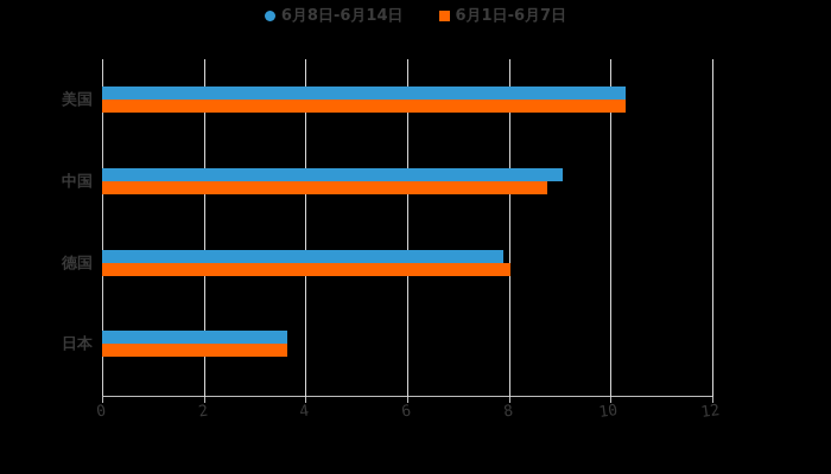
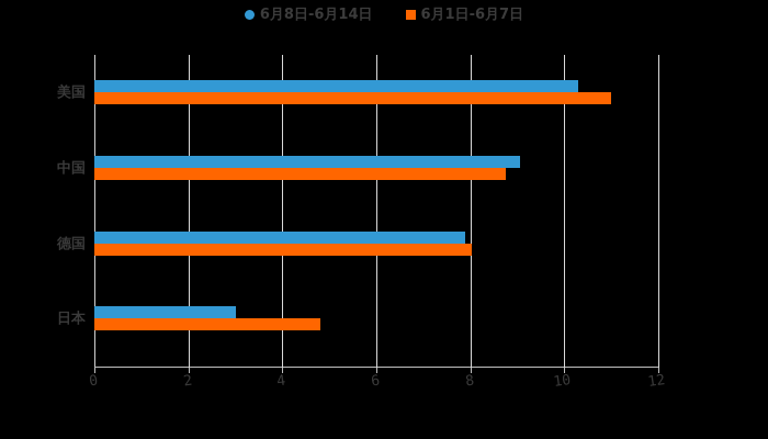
6月1日-6月7日/美国: 10.3 -> 11.0
6月8日-6月14日/日本: 3.6 -> 3.0
6月1日-6月7日/日本: 3.6 -> 4.8
